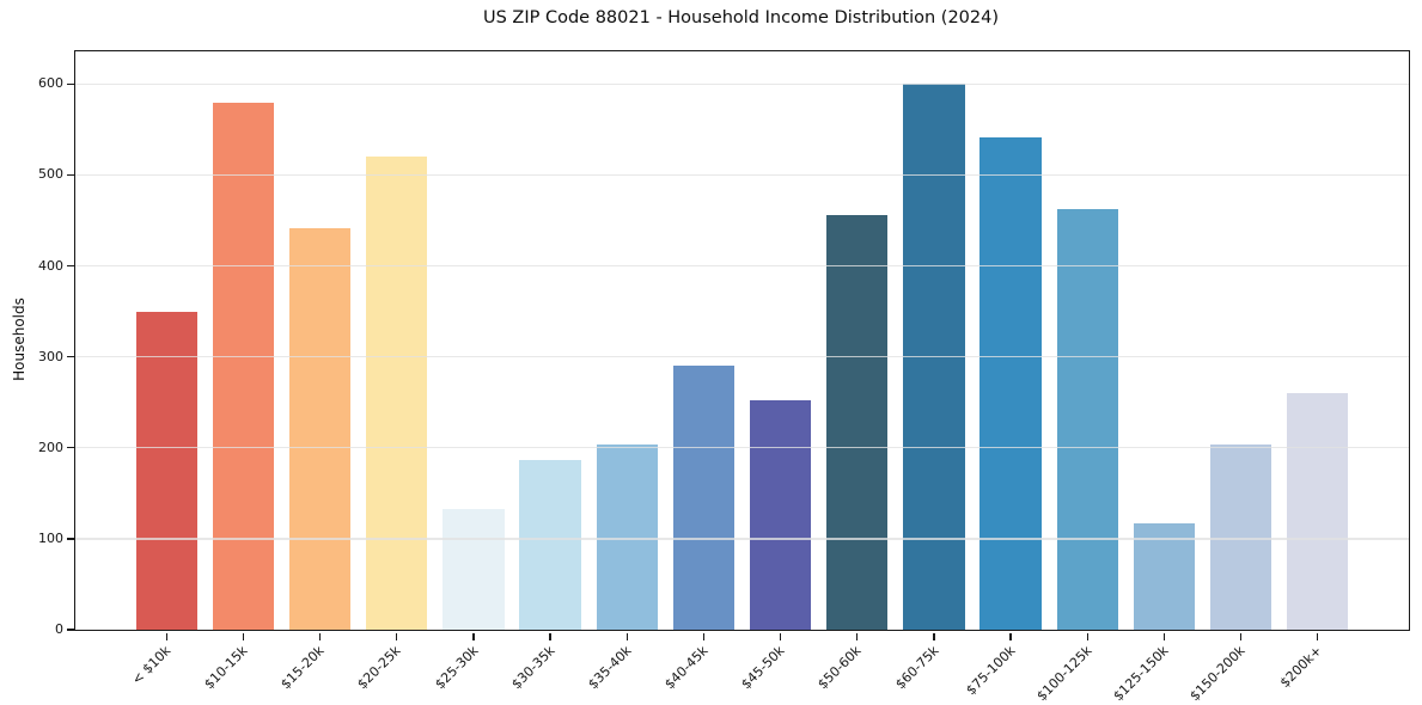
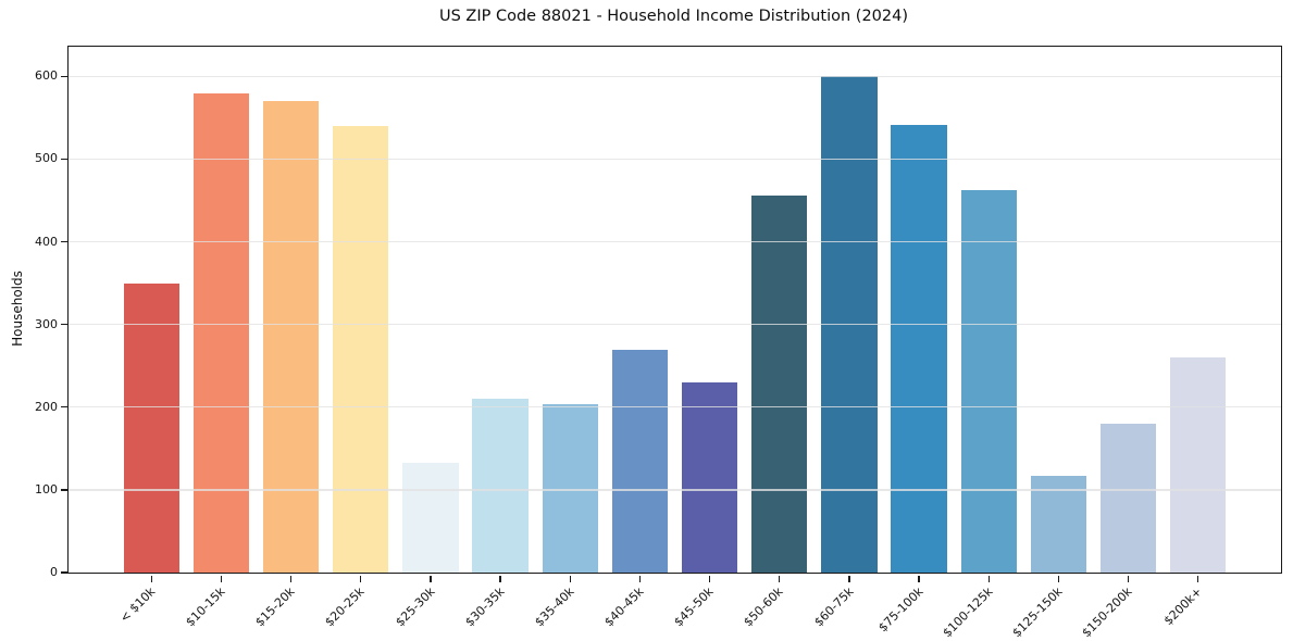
$15-20k: 440 -> 570
$20-25k: 520 -> 540
$30-35k: 190 -> 210
$40-45k: 290 -> 270
$45-50k: 250 -> 230
$150-200k: 200 -> 180
